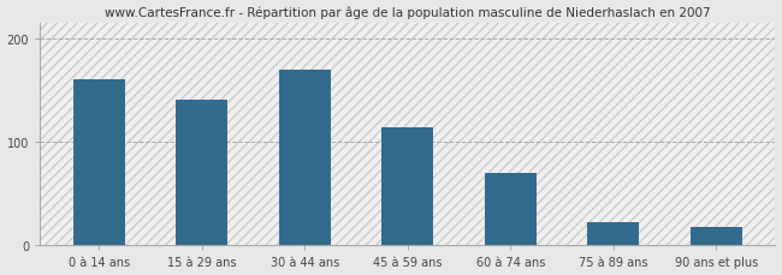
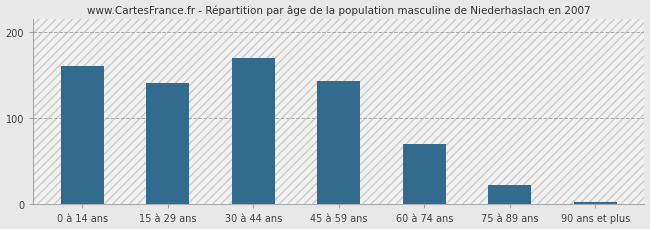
45 à 59 ans: 114 -> 143
90 ans et plus: 18 -> 3
